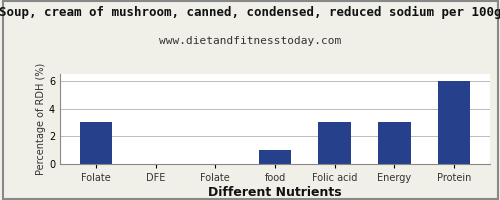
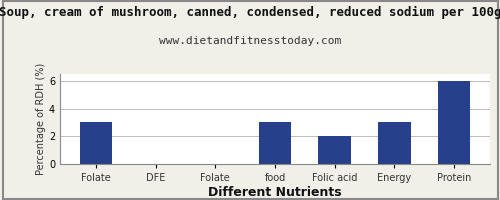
food: 1 -> 3
Folic acid: 3 -> 2
